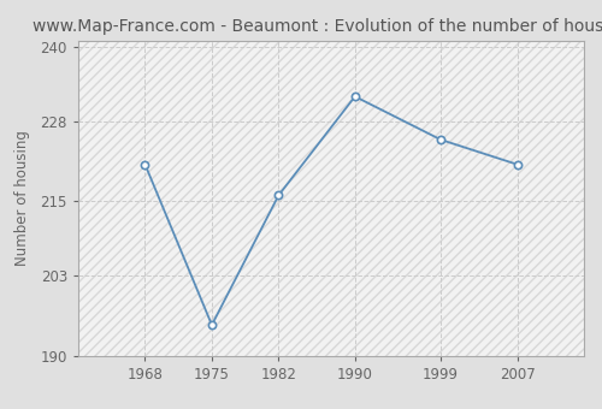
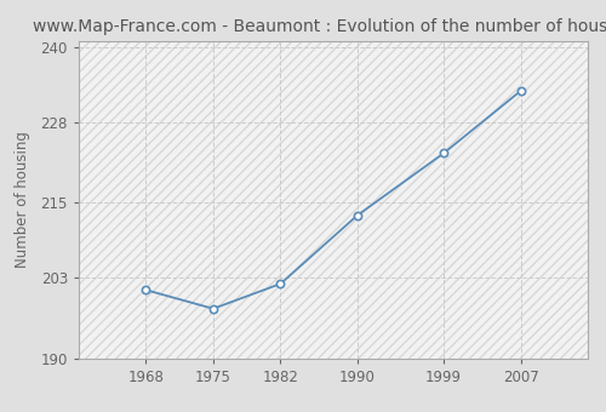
1968: 221 -> 201
1975: 195 -> 198
1982: 216 -> 202
1990: 232 -> 213
1999: 225 -> 223
2007: 221 -> 233
